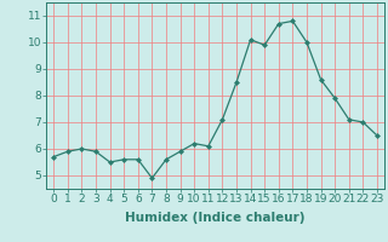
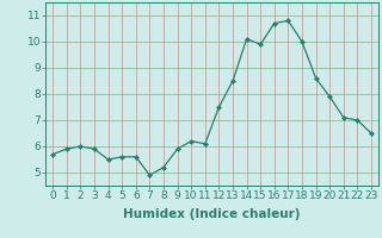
8: 5.6 -> 5.2
12: 7.1 -> 7.5
